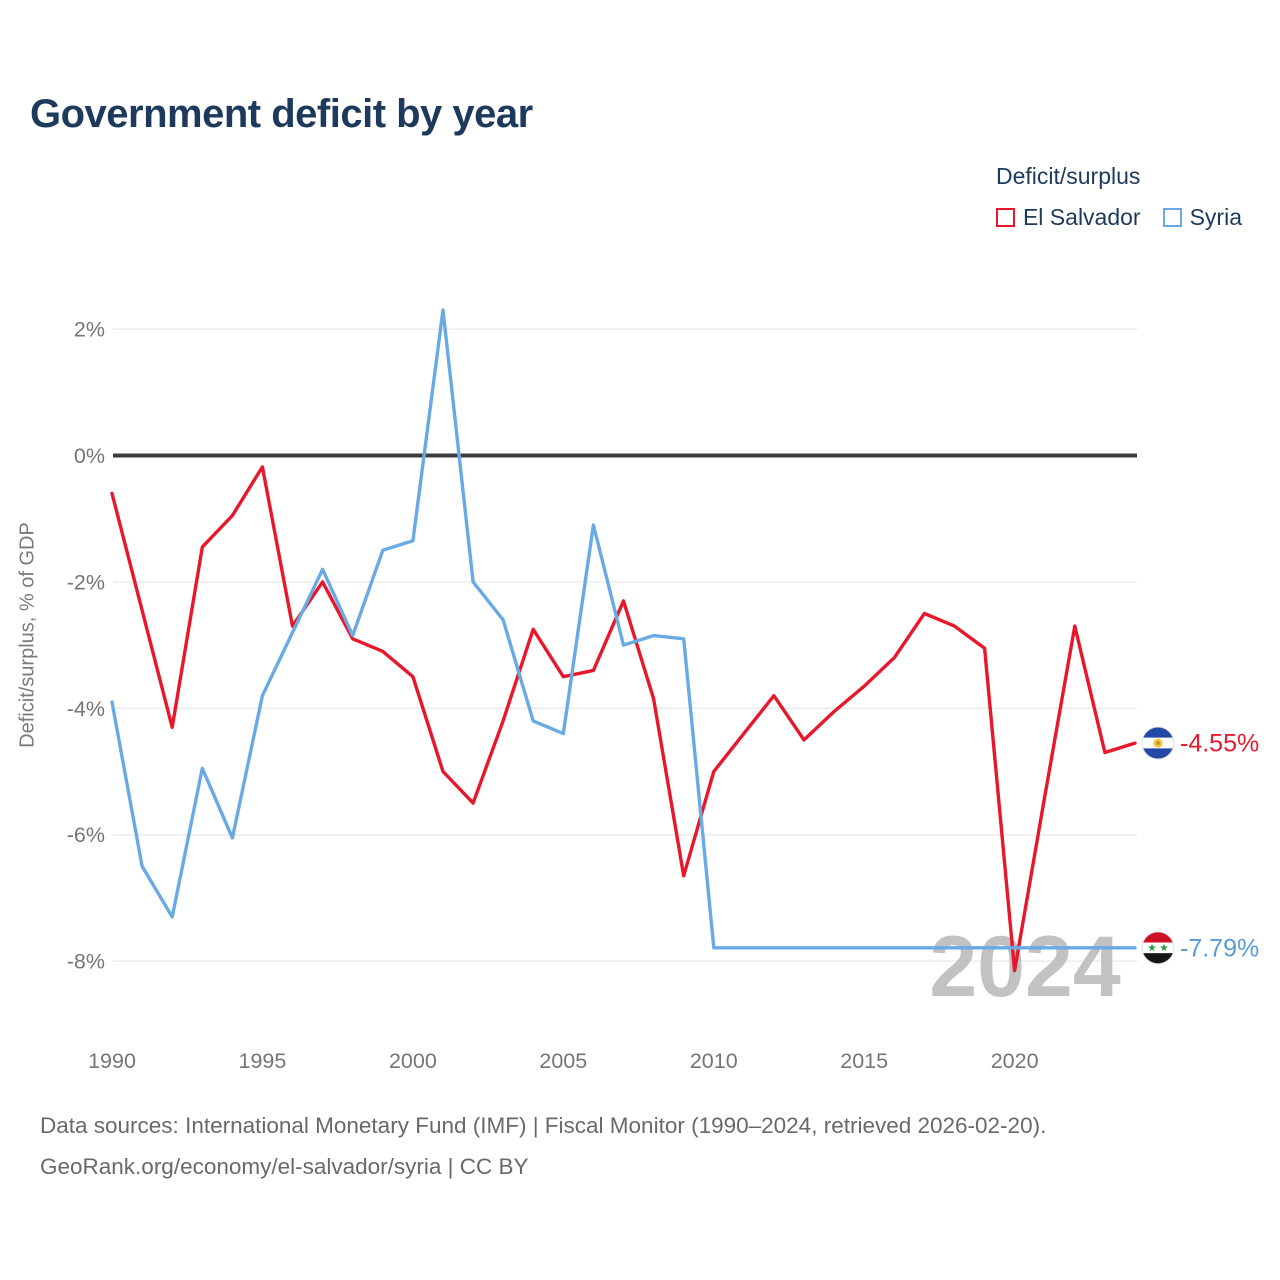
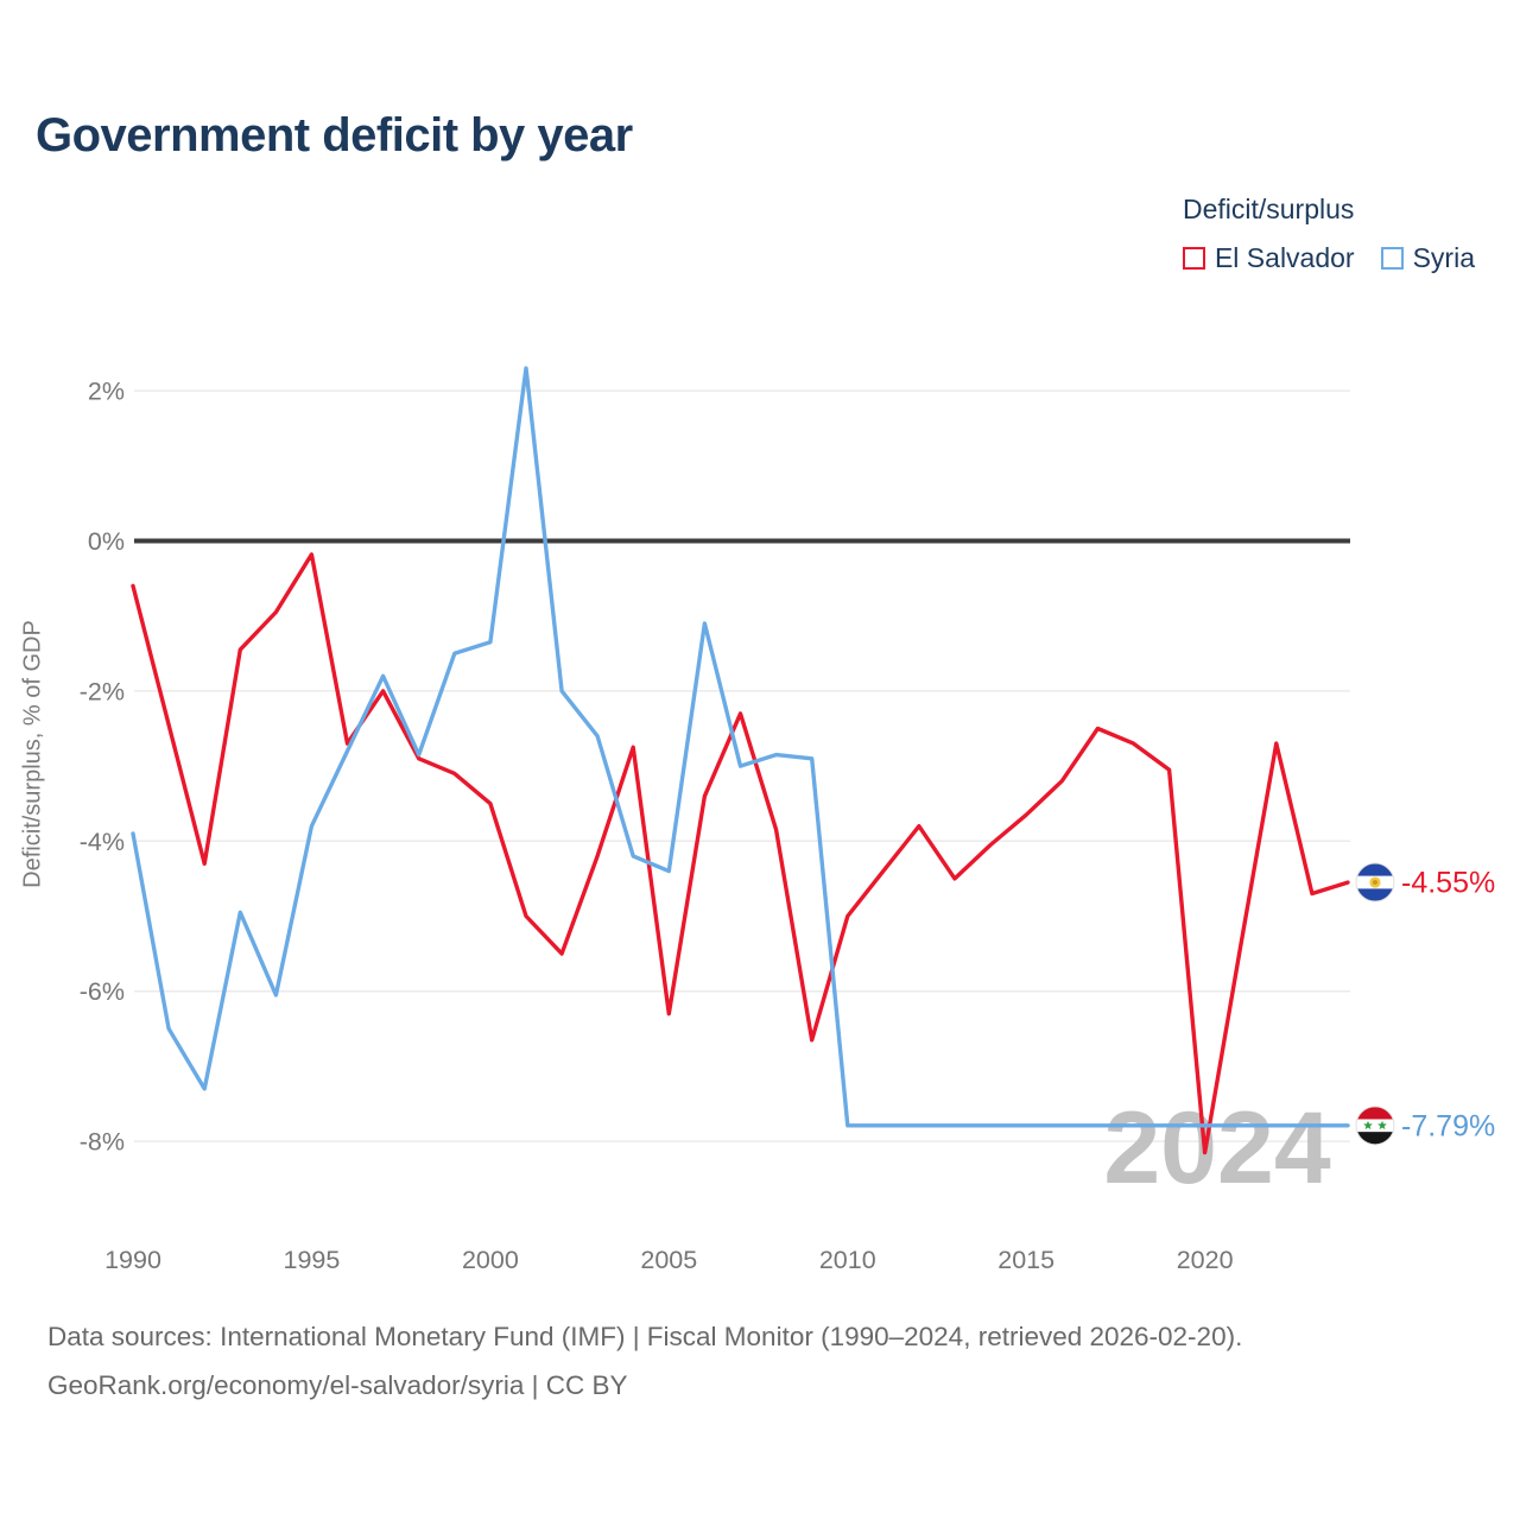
El Salvador/2005: -3.5% -> -6.3%
